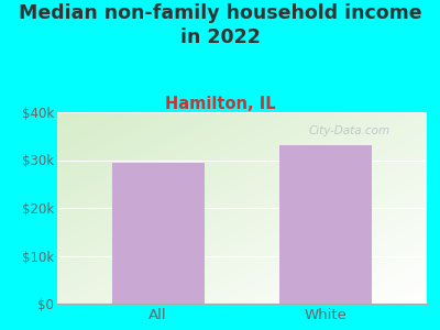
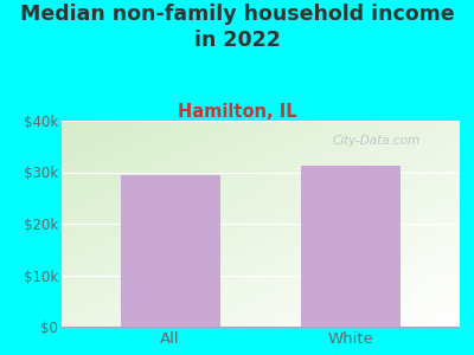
White: $33.0k -> $31.3k
